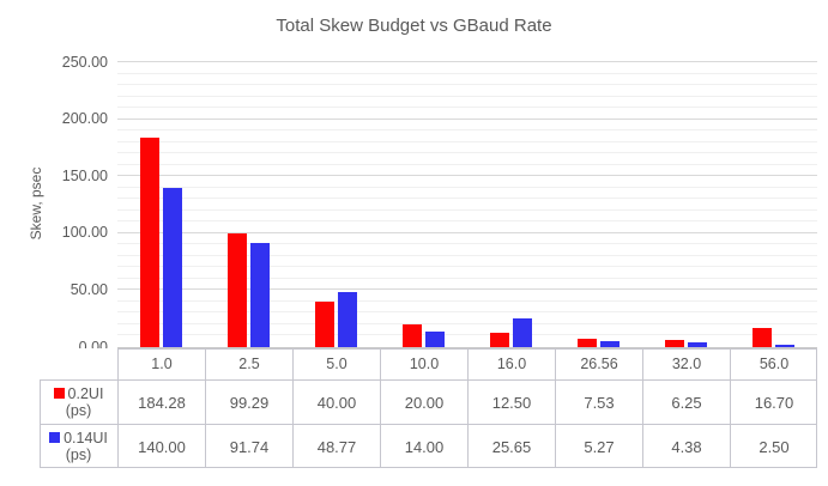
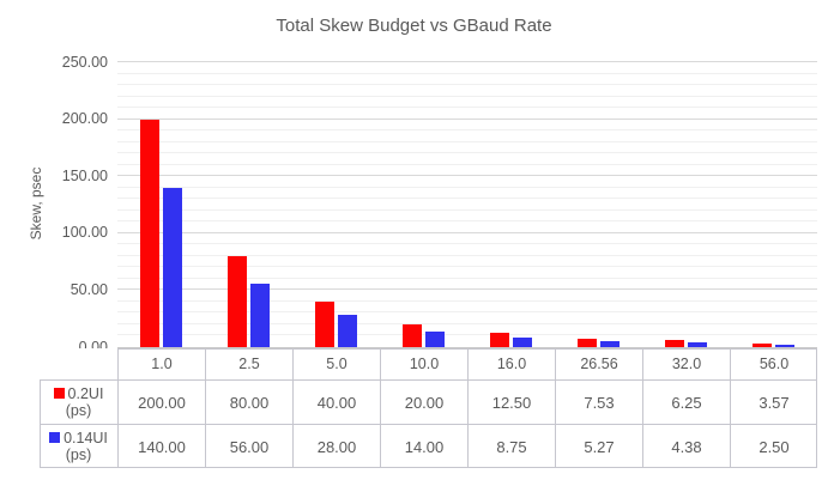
0.2UI (ps)/1.0: 184.28 -> 200.00
0.2UI (ps)/2.5: 99.29 -> 80.00
0.14UI (ps)/2.5: 91.74 -> 56.00
0.14UI (ps)/5.0: 48.77 -> 28.00
0.14UI (ps)/16.0: 25.65 -> 8.75
0.2UI (ps)/56.0: 16.70 -> 3.57
